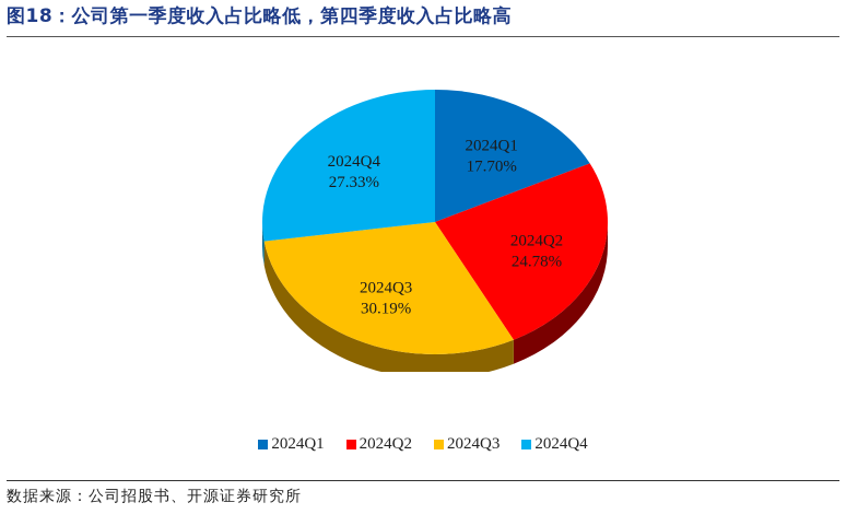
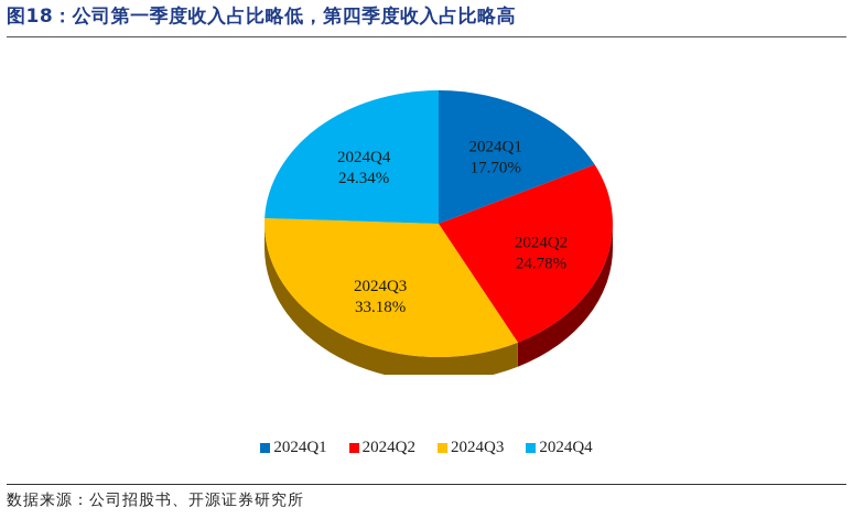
2024Q3: 30.19% -> 33.18%
2024Q4: 27.33% -> 24.34%
